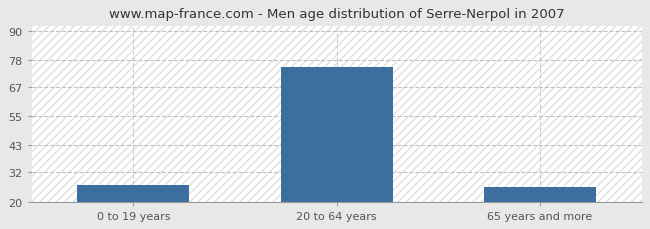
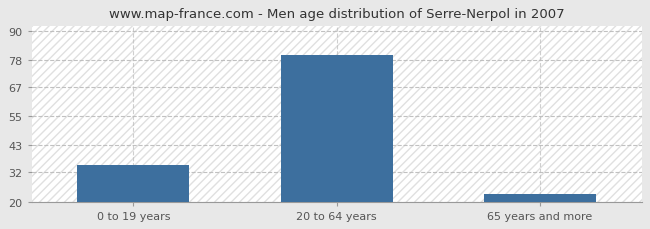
0 to 19 years: 27 -> 35
20 to 64 years: 75 -> 80
65 years and more: 26 -> 23
